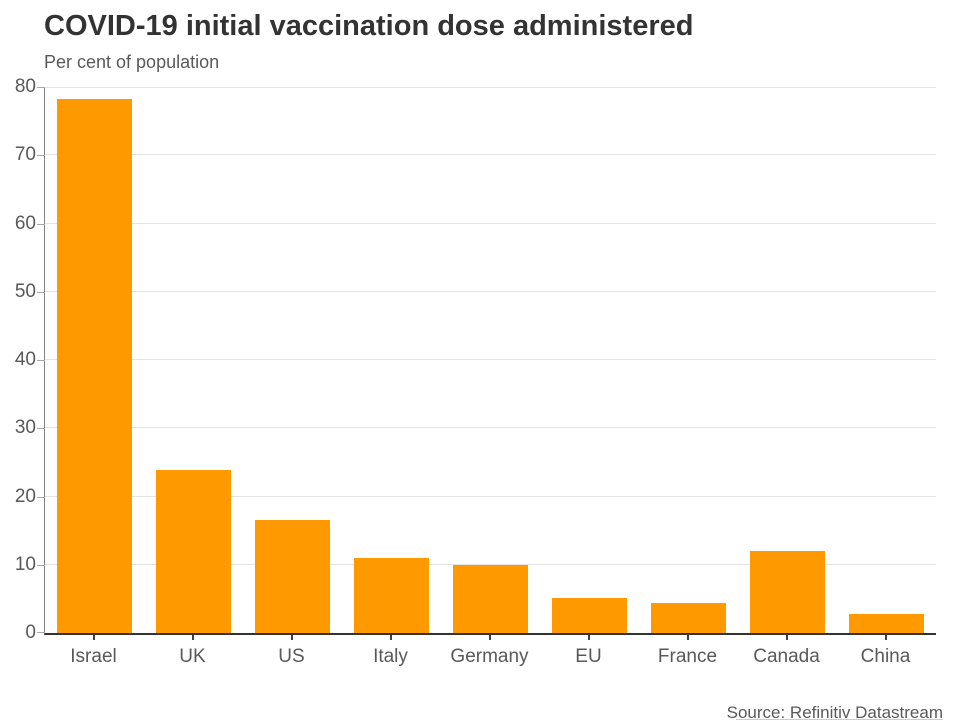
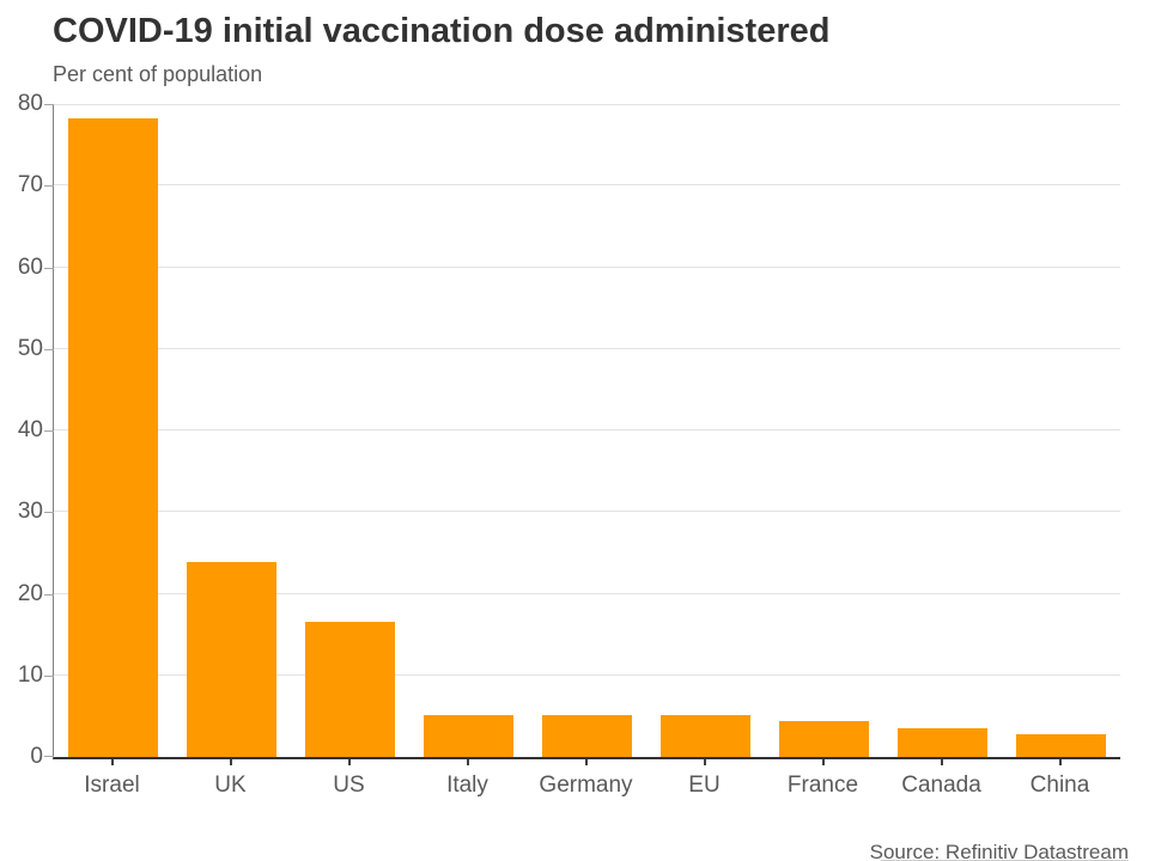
Italy: 11 -> 5
Germany: 10 -> 5
Canada: 12 -> 4
